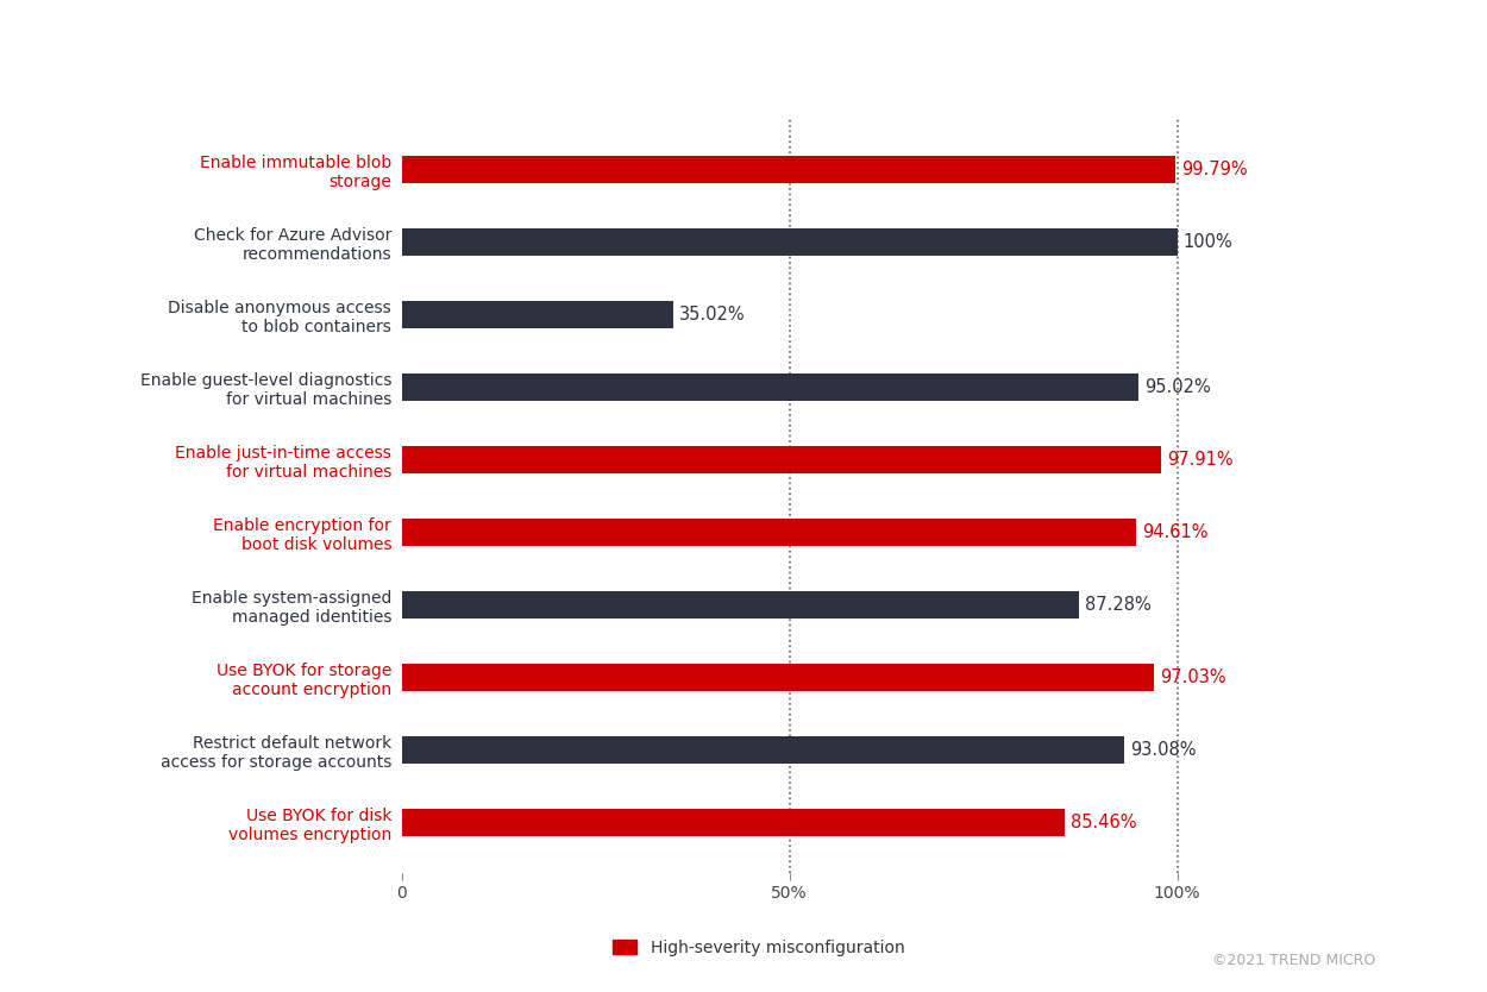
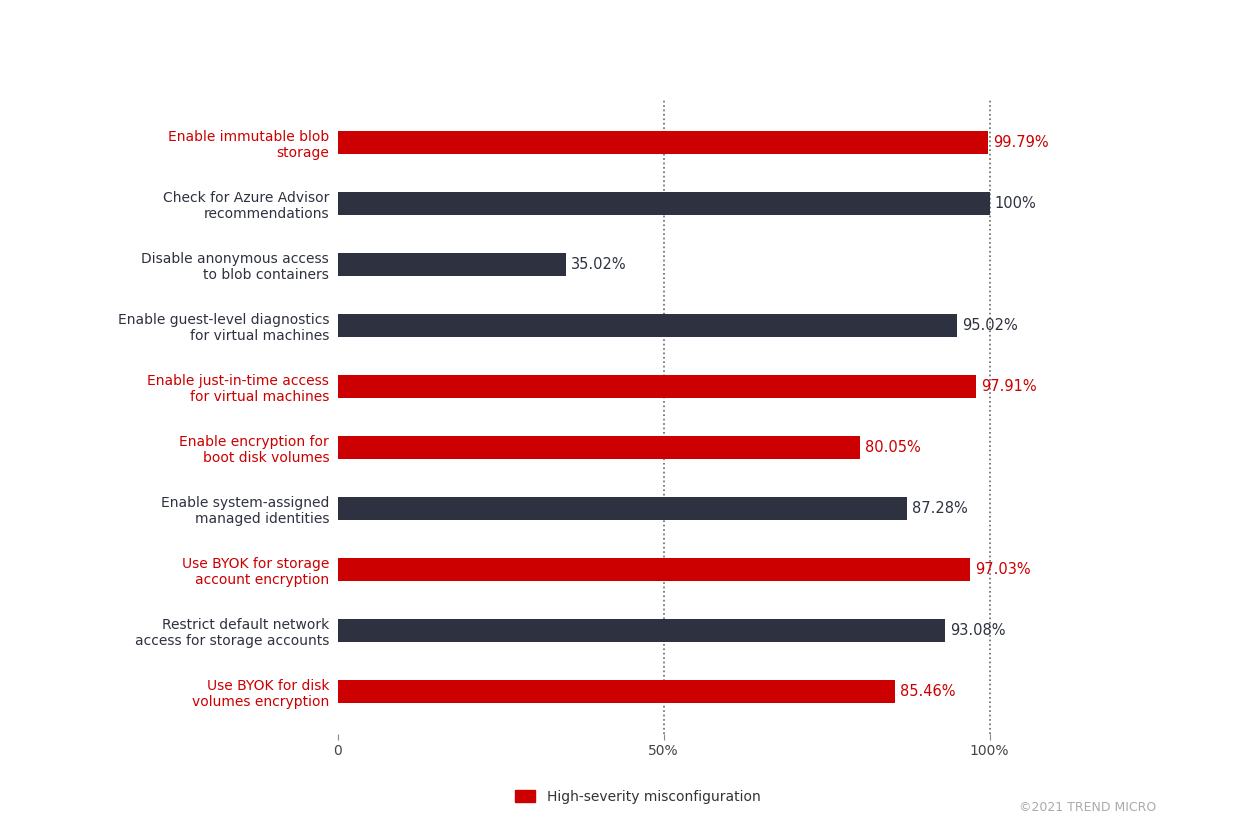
Enable encryption for boot disk volumes: 94.61% -> 80.05%
